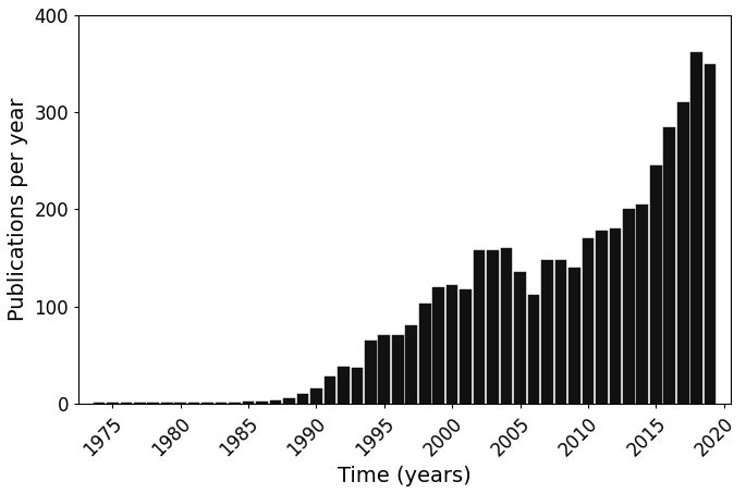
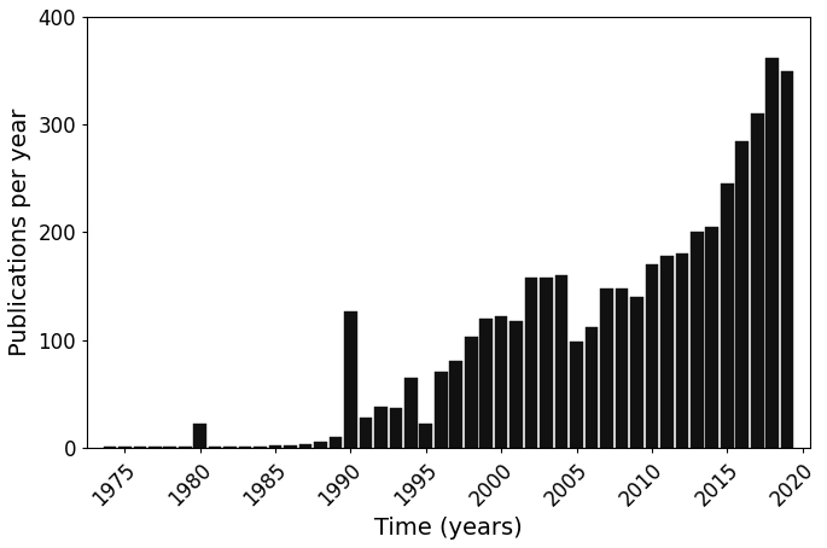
1980: 1 -> 22
1990: 15 -> 126
1995: 70 -> 22
2005: 135 -> 98
